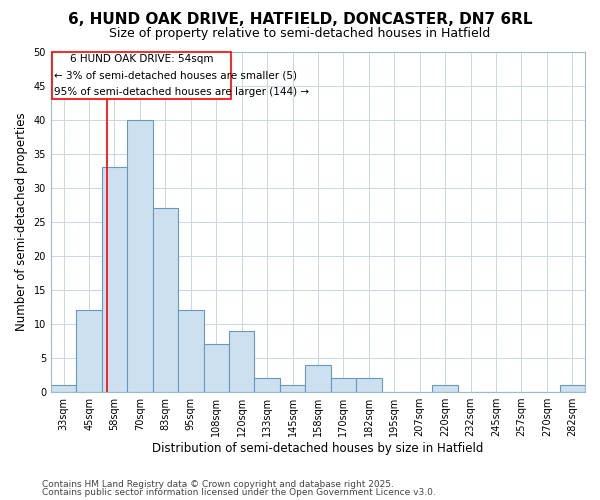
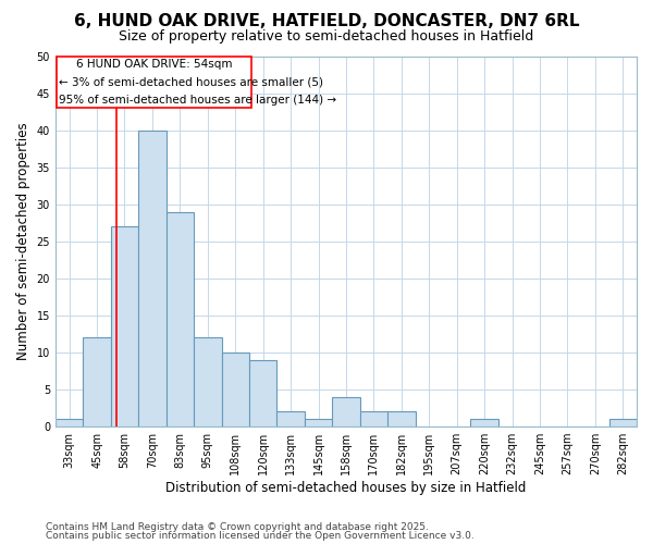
58sqm: 33 -> 27
83sqm: 27 -> 29
108sqm: 7 -> 10
